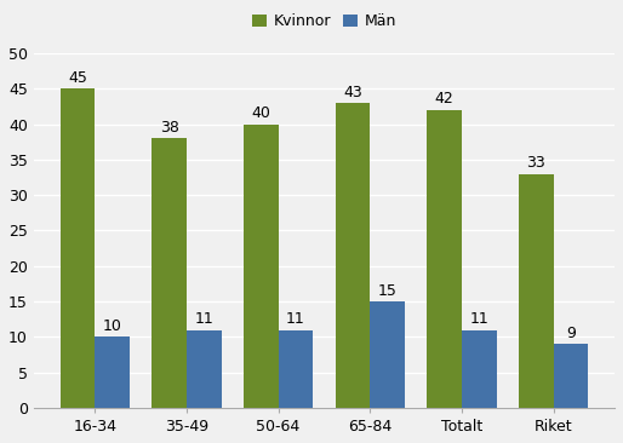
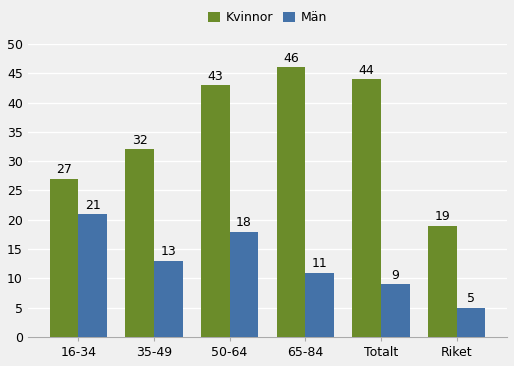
Kvinnor/16-34: 45 -> 27
Män/16-34: 10 -> 21
Kvinnor/35-49: 38 -> 32
Män/35-49: 11 -> 13
Kvinnor/50-64: 40 -> 43
Män/50-64: 11 -> 18
Kvinnor/65-84: 43 -> 46
Män/65-84: 15 -> 11
Kvinnor/Totalt: 42 -> 44
Män/Totalt: 11 -> 9
Kvinnor/Riket: 33 -> 19
Män/Riket: 9 -> 5
